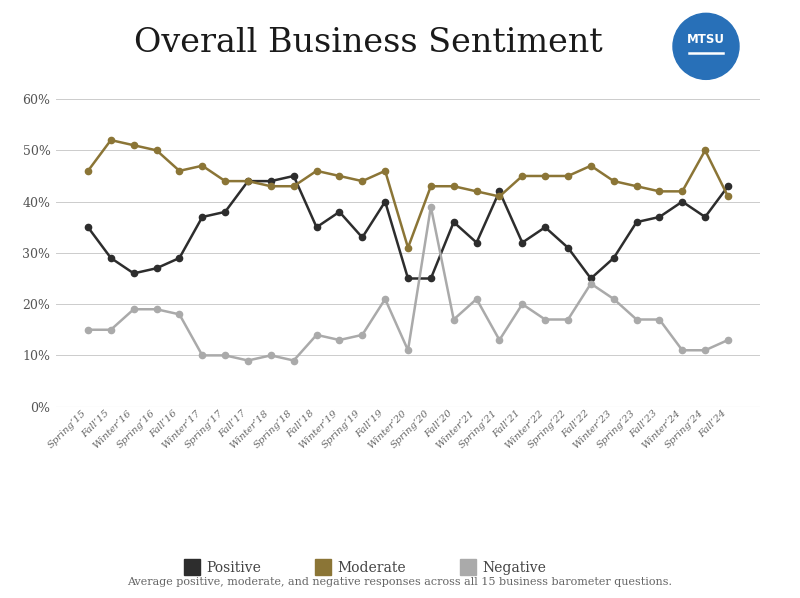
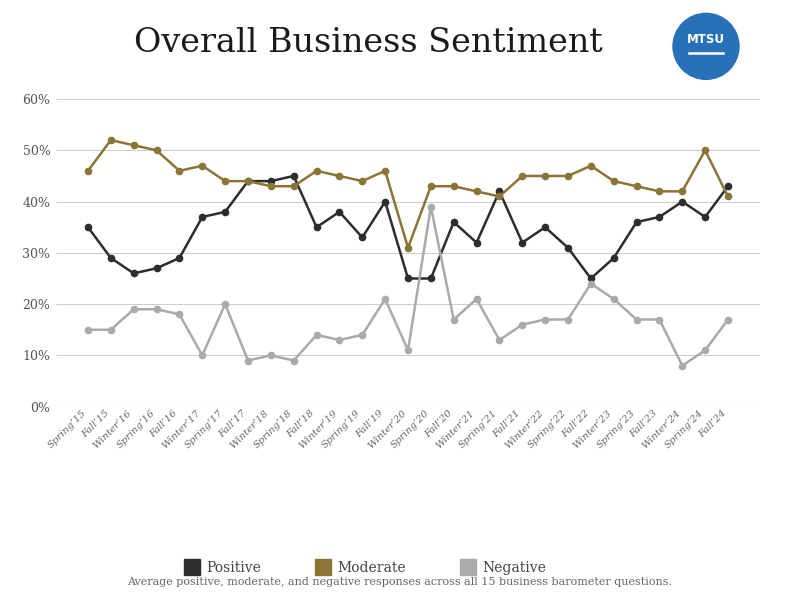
Negative/Spring’17: 10% -> 20%
Negative/Fall’21: 20% -> 16%
Negative/Winter’24: 11% -> 8%
Negative/Fall’24: 13% -> 17%
